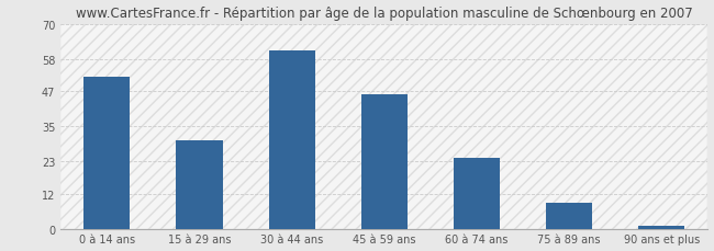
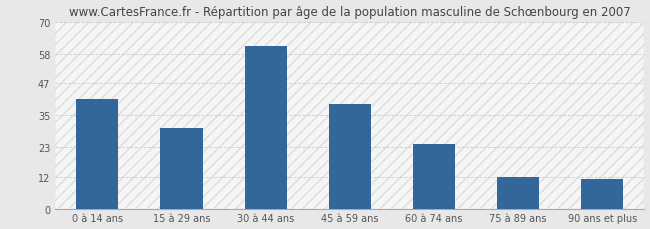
0 à 14 ans: 52 -> 41
45 à 59 ans: 46 -> 39
75 à 89 ans: 9 -> 12
90 ans et plus: 1 -> 11
